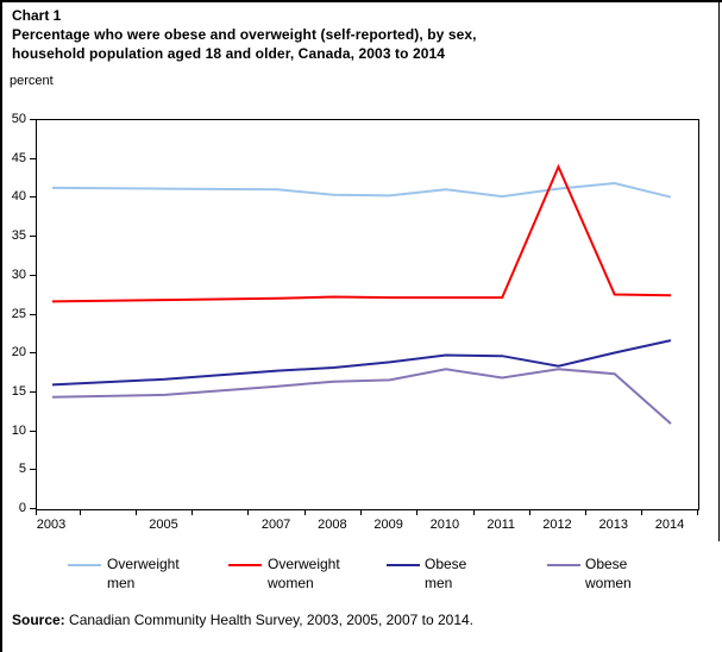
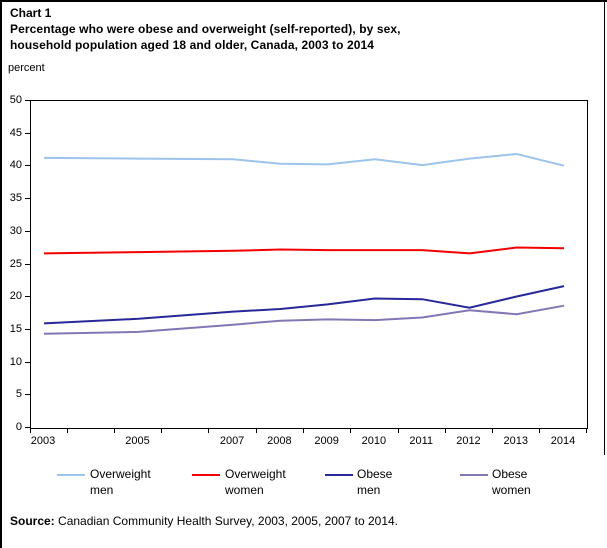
Obese women/2010: 18 -> 16
Overweight women/2012: 44 -> 27
Obese women/2014: 11 -> 19
